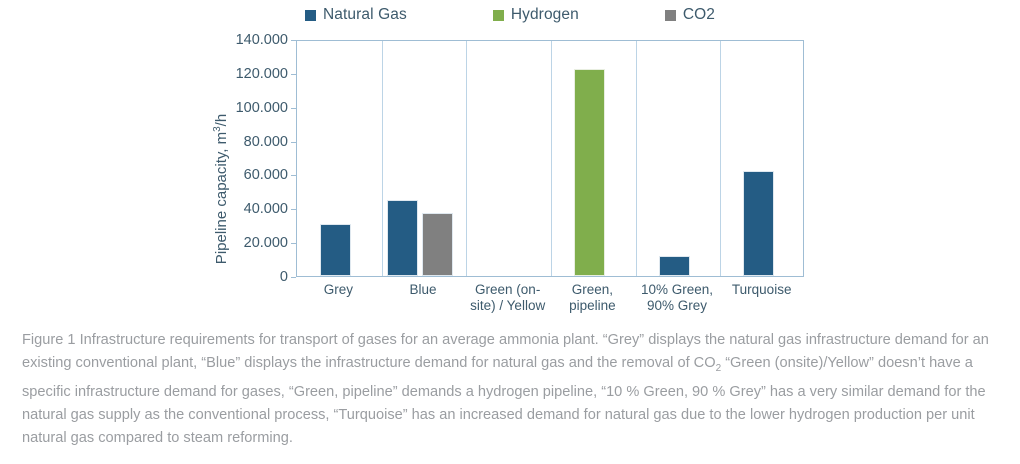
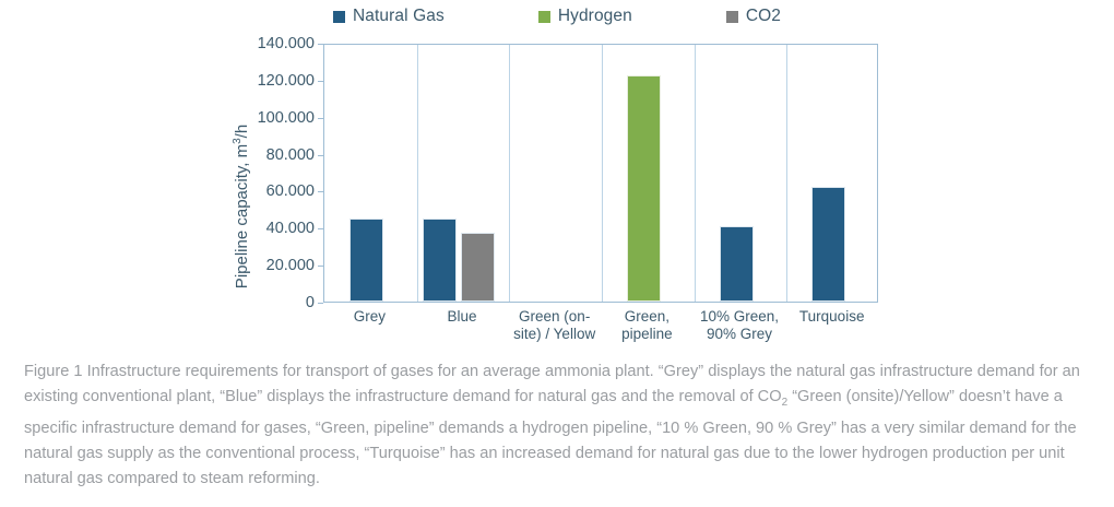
Natural Gas/Grey: 31000 -> 45000
Natural Gas/10% Green, 90% Grey: 12000 -> 41000
